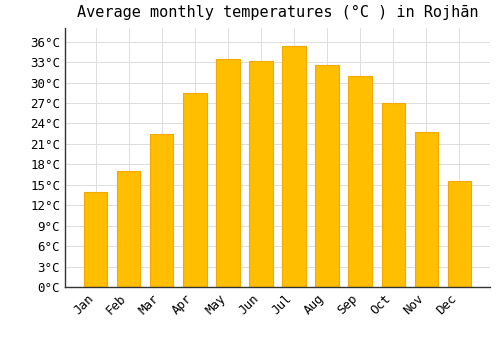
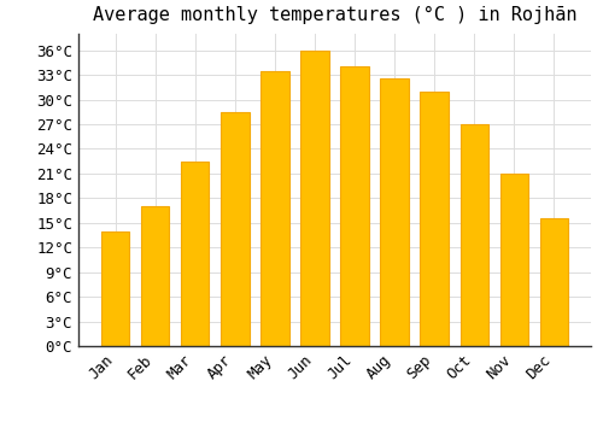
Jun: 33.2°C -> 36.0°C
Jul: 35.4°C -> 34.0°C
Nov: 22.8°C -> 21.0°C
